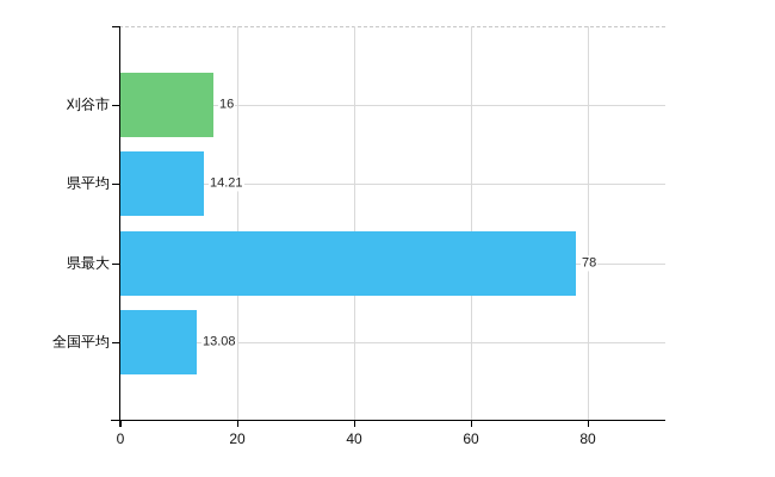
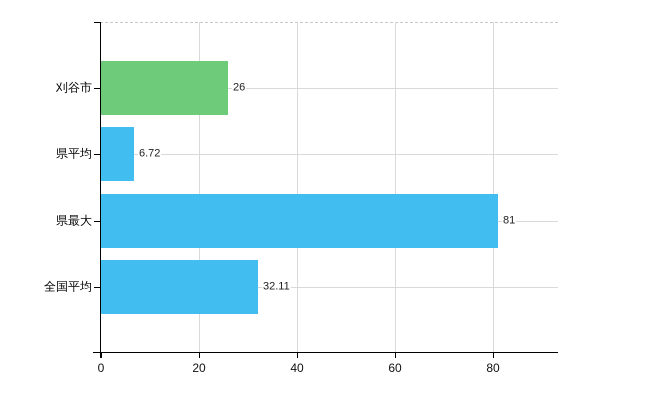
刈谷市: 16 -> 26
県平均: 14.21 -> 6.72
県最大: 78 -> 81
全国平均: 13.08 -> 32.11
